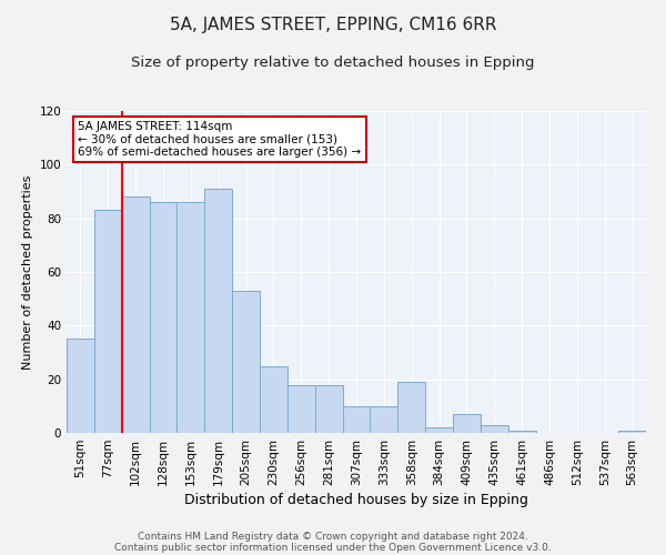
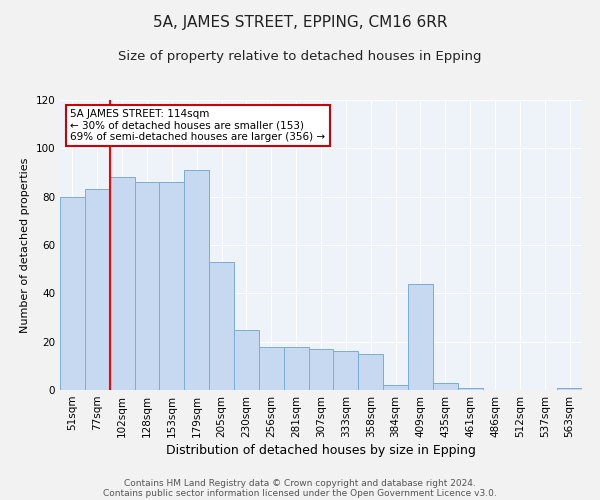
51sqm: 35 -> 80
307sqm: 10 -> 17
333sqm: 10 -> 16
358sqm: 19 -> 15
409sqm: 7 -> 44
